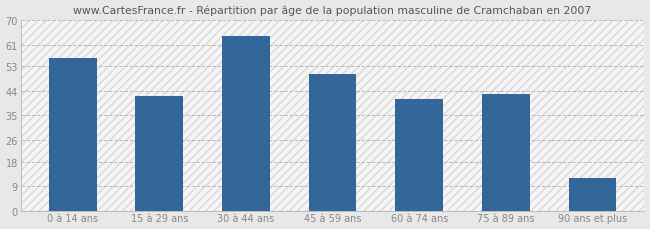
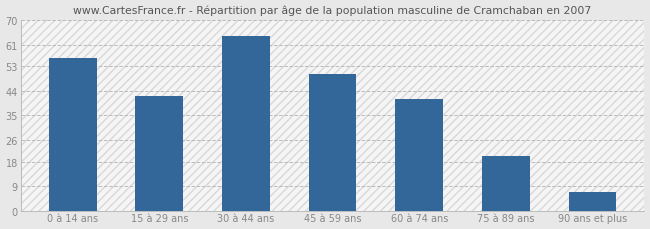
75 à 89 ans: 43 -> 20
90 ans et plus: 12 -> 7
